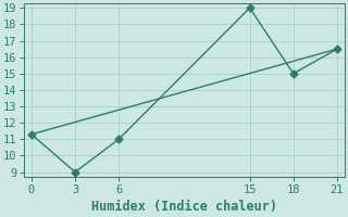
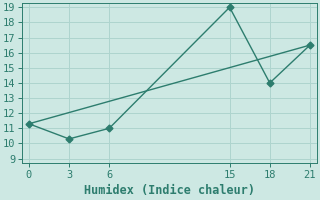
3: 9.0 -> 10.3
18: 15.0 -> 14.0
